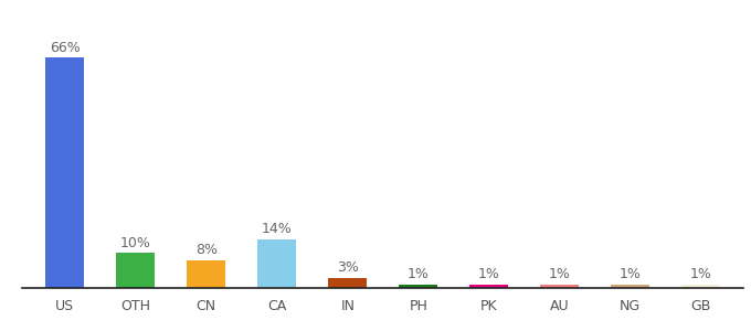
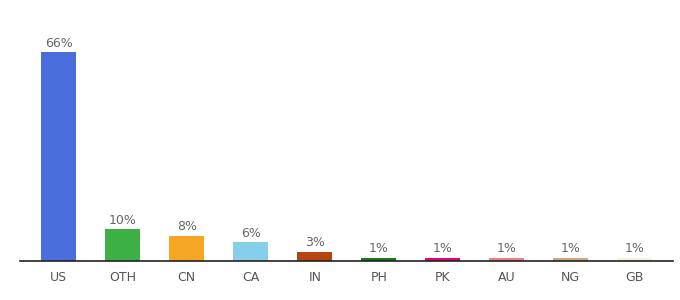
CA: 14% -> 6%
